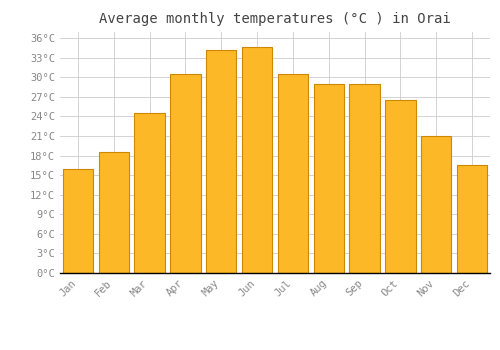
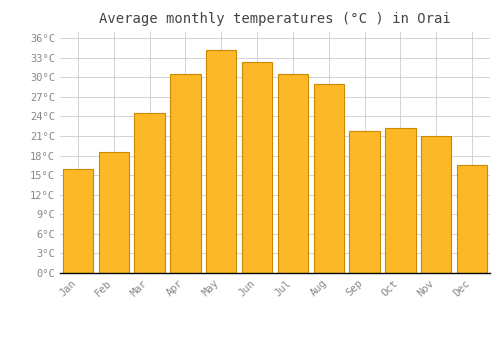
Jun: 34.6°C -> 32.4°C
Sep: 29.0°C -> 21.8°C
Oct: 26.5°C -> 22.2°C
